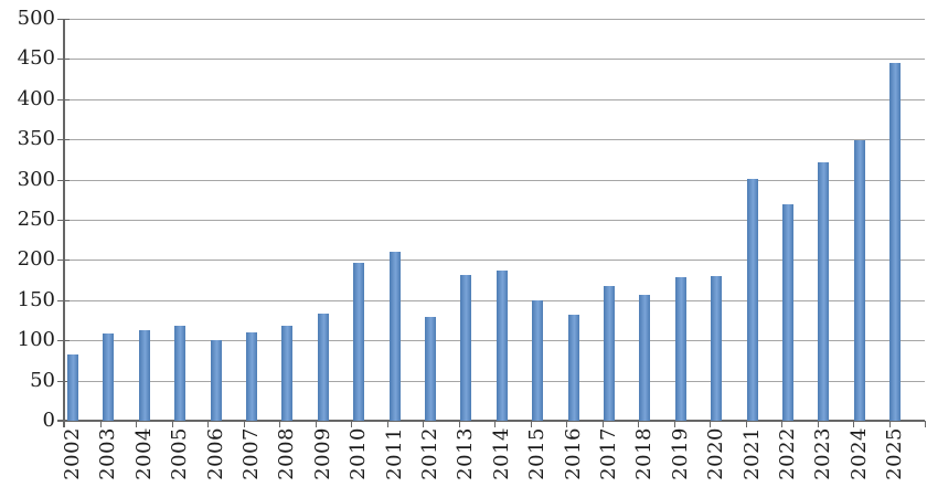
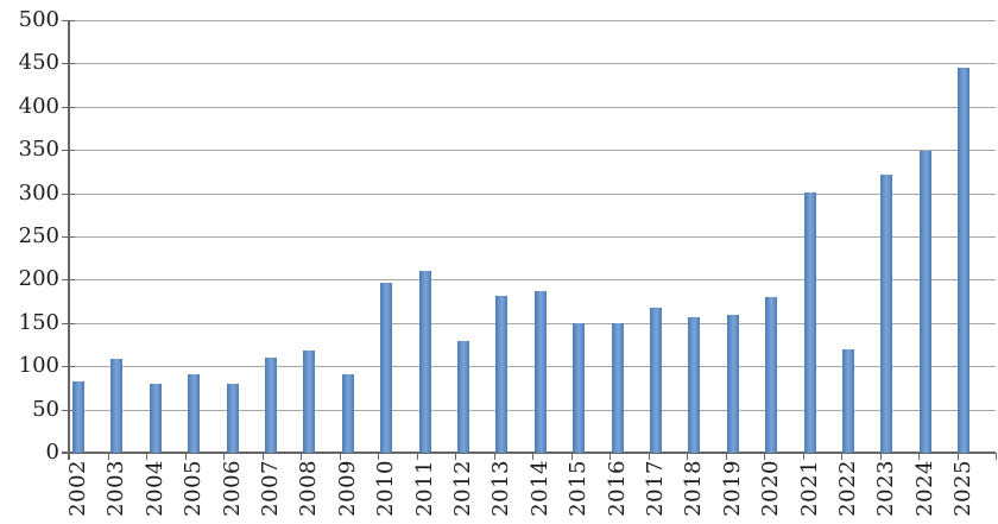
2004: 110 -> 80
2005: 120 -> 90
2006: 100 -> 80
2009: 130 -> 90
2016: 130 -> 150
2019: 180 -> 160
2022: 270 -> 120
